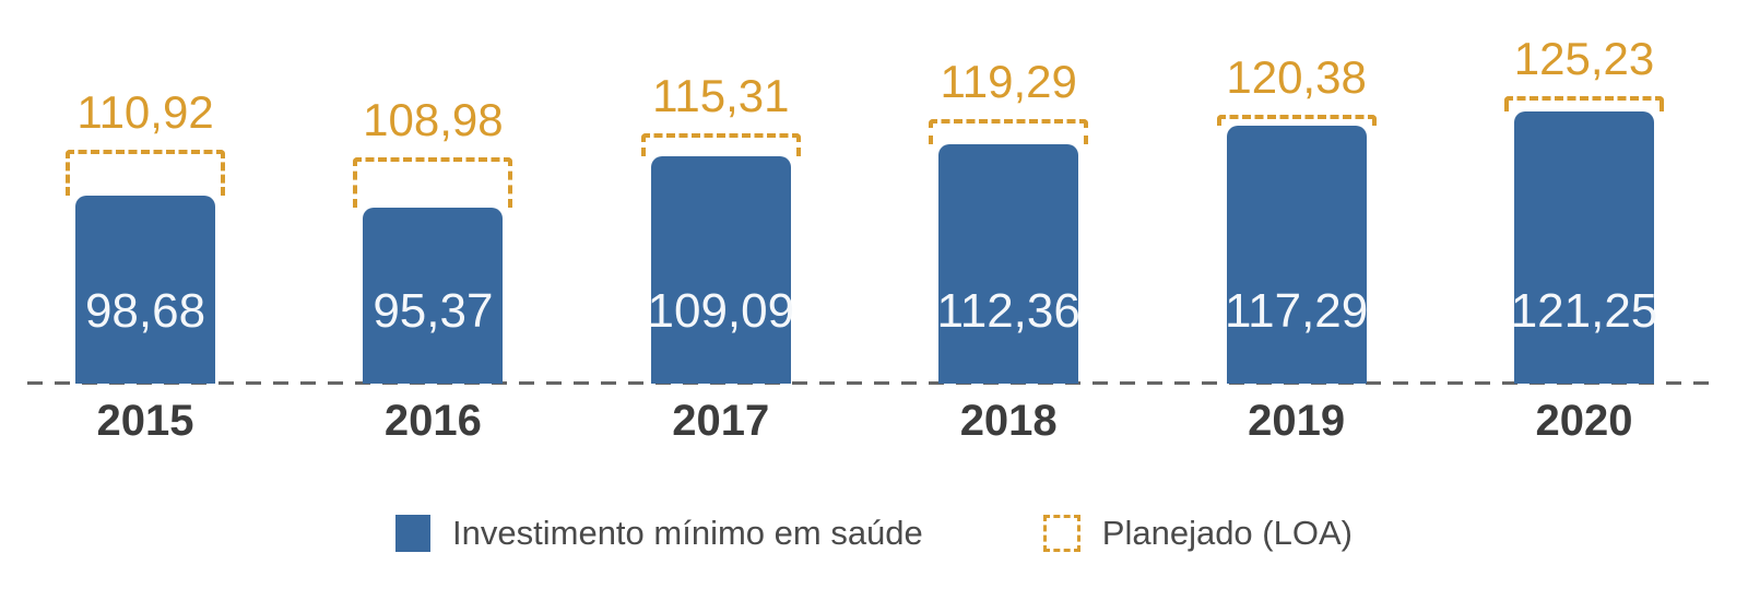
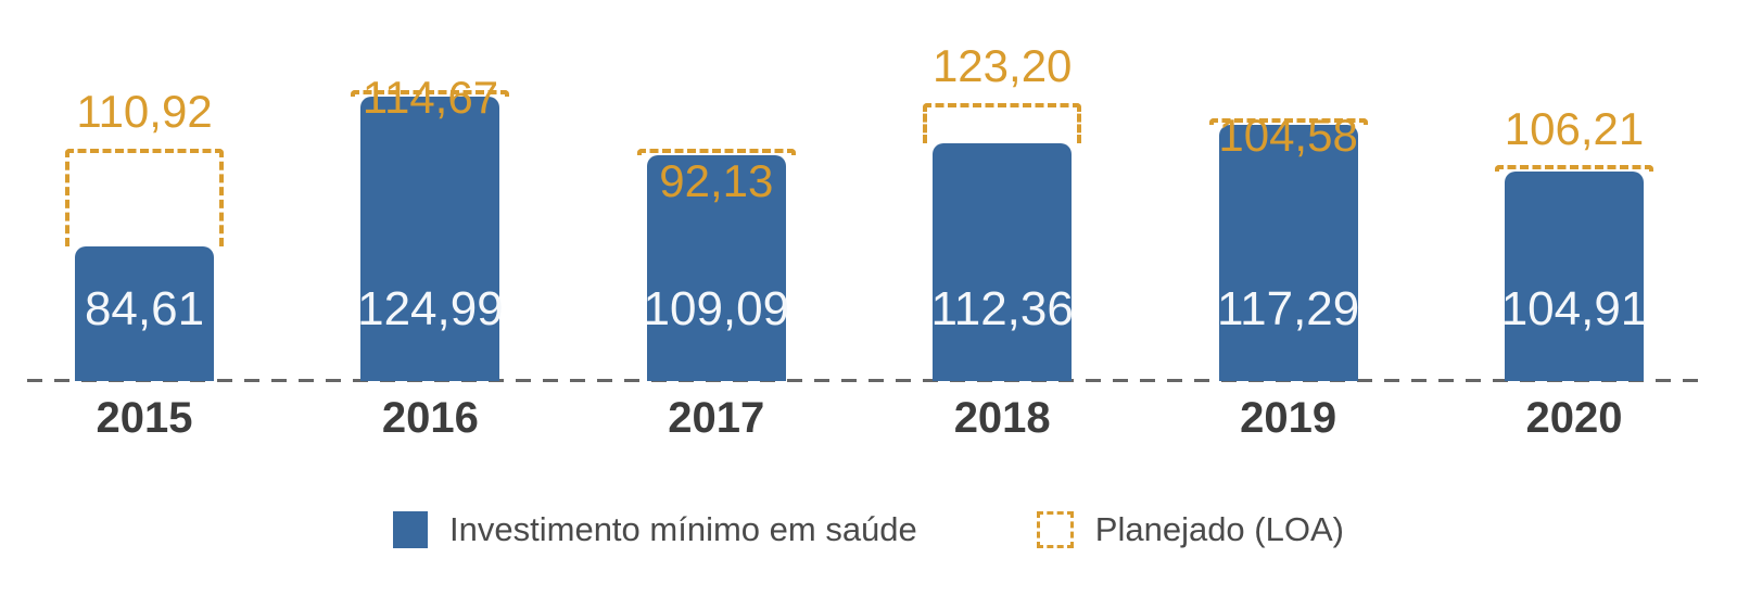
Investimento mínimo em saúde/2015: 98,68 -> 84,61
Investimento mínimo em saúde/2016: 95,37 -> 124,99
Planejado (LOA)/2016: 108,98 -> 114,67
Planejado (LOA)/2017: 115,31 -> 92,13
Planejado (LOA)/2018: 119,29 -> 123,20
Planejado (LOA)/2019: 120,38 -> 104,58
Investimento mínimo em saúde/2020: 121,25 -> 104,91
Planejado (LOA)/2020: 125,23 -> 106,21
